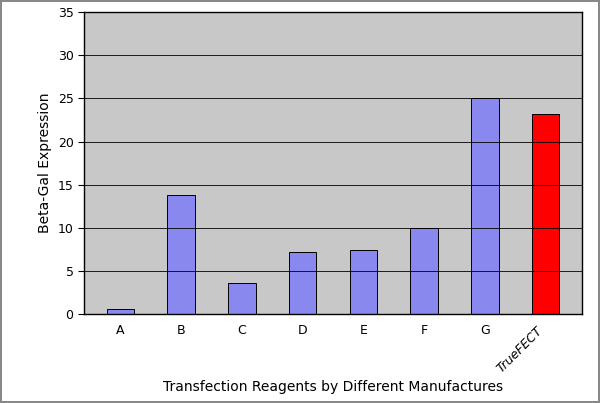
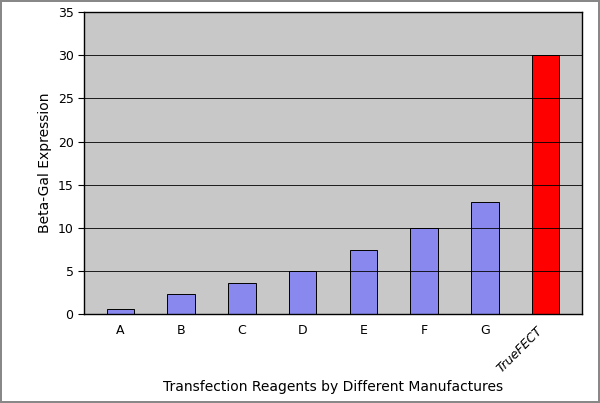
B: 13.8 -> 2.4
D: 7.2 -> 5.0
G: 25.0 -> 13.0
TrueFECT: 23.2 -> 30.0
